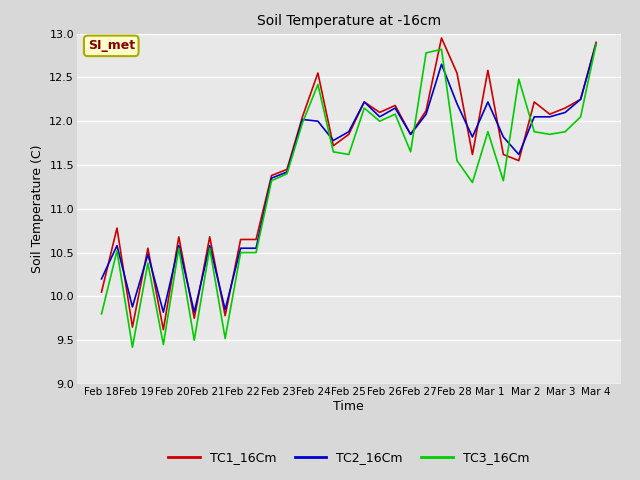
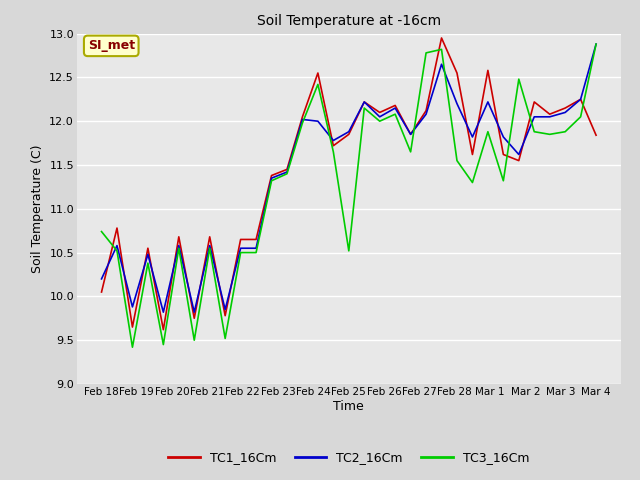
TC3_16Cm/Feb 18: 9.80 -> 10.74
TC3_16Cm/Feb 25: 11.62 -> 10.52
TC1_16Cm/Mar 4: 12.90 -> 11.84
